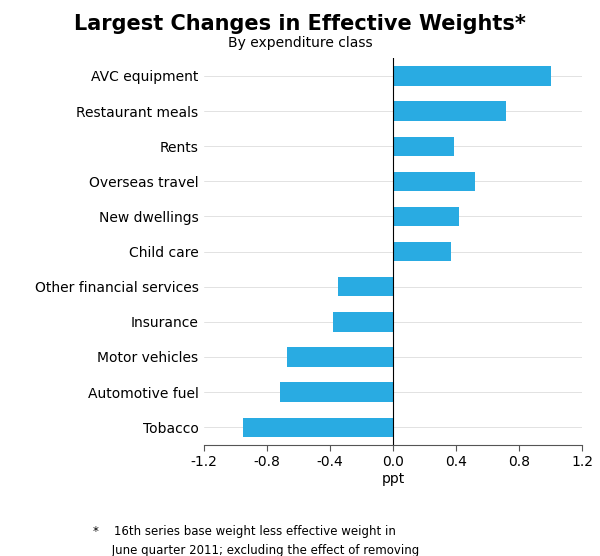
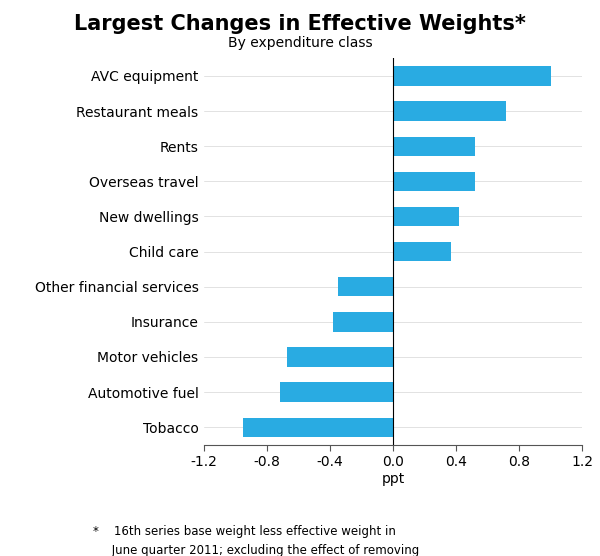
Rents: 0.39 -> 0.52
